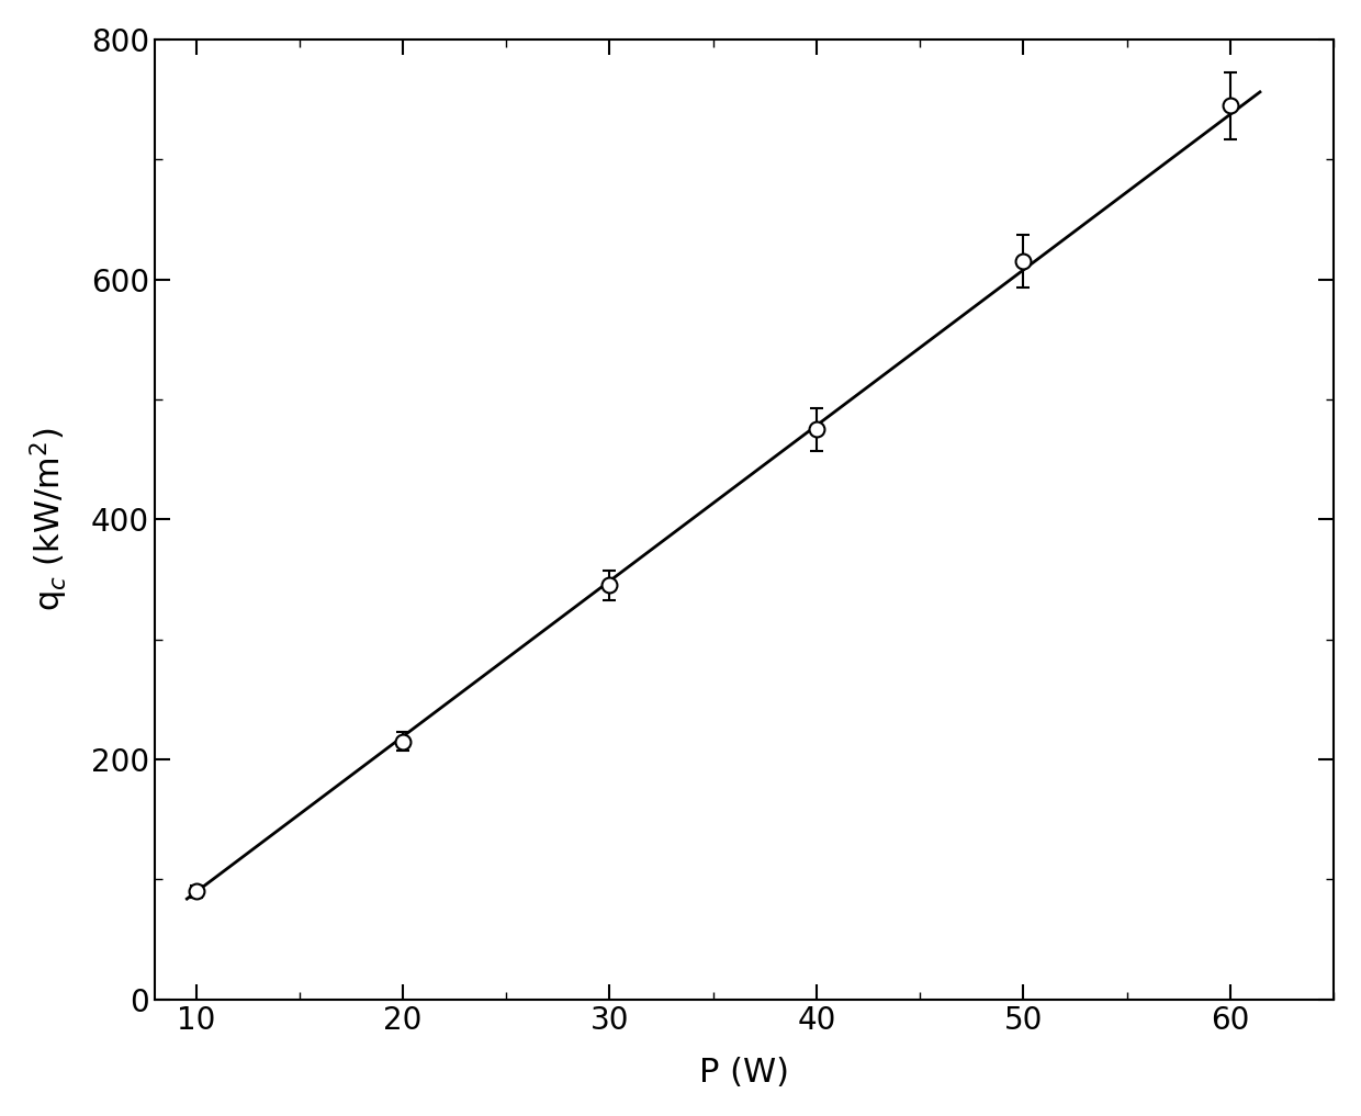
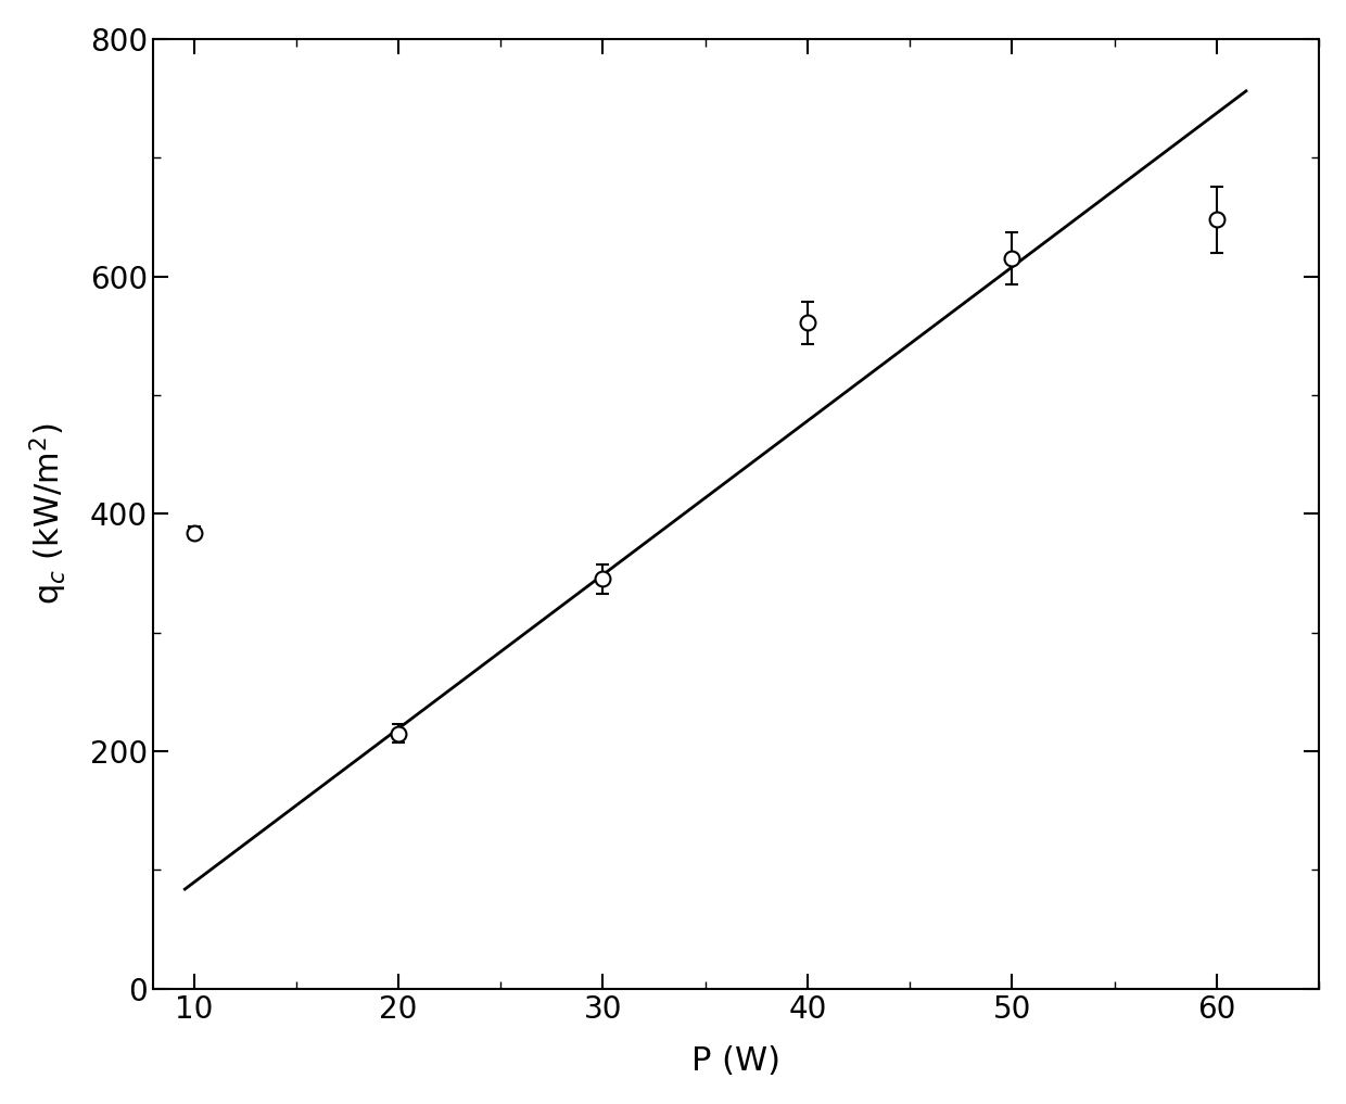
10: 90 -> 384
40: 475 -> 561
60: 745 -> 648
